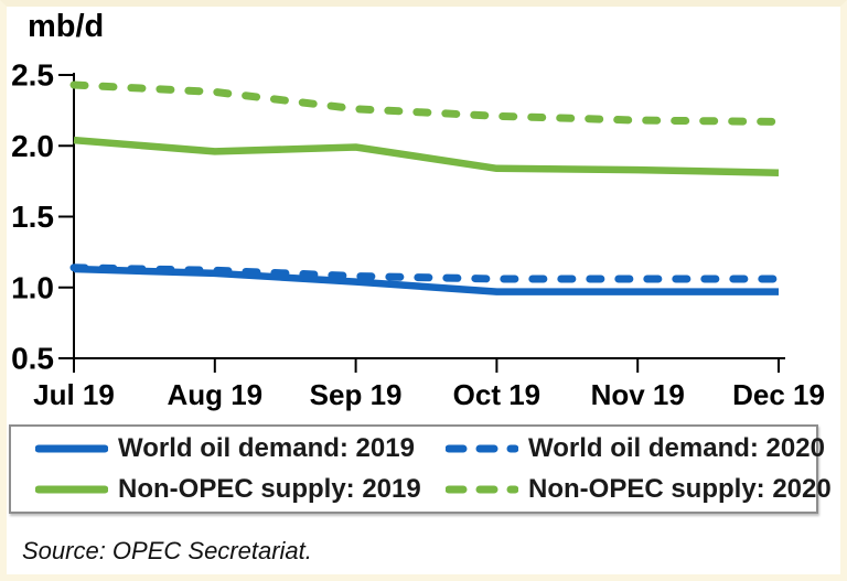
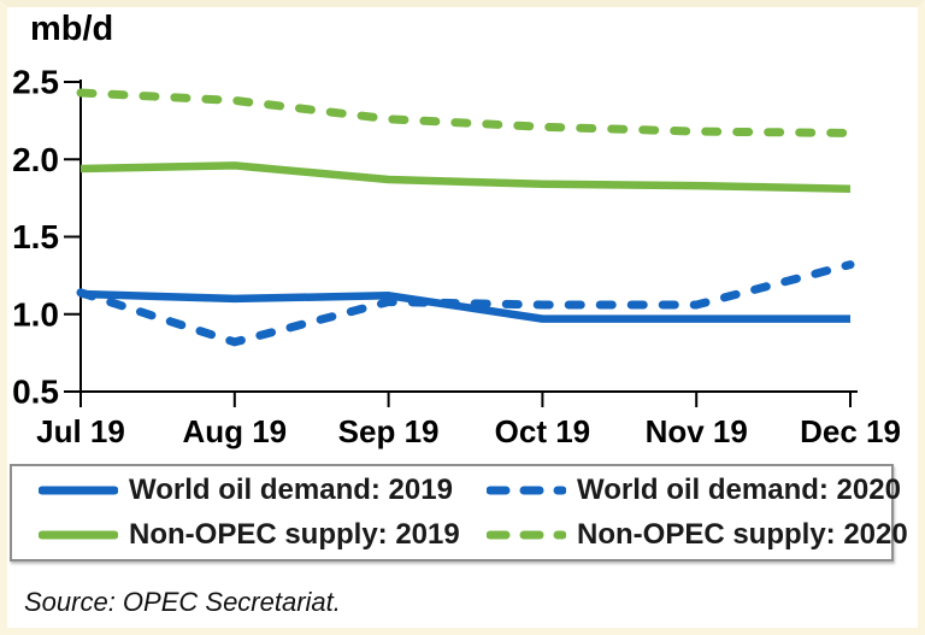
Non-OPEC supply: 2019/Jul 19: 2.04 -> 1.94
World oil demand: 2020/Aug 19: 1.12 -> 0.82
World oil demand: 2019/Sep 19: 1.04 -> 1.12
Non-OPEC supply: 2019/Sep 19: 1.99 -> 1.87
World oil demand: 2020/Dec 19: 1.06 -> 1.32
